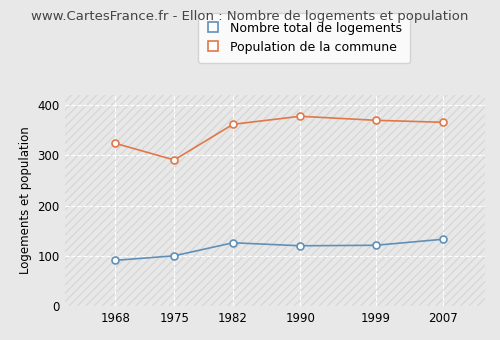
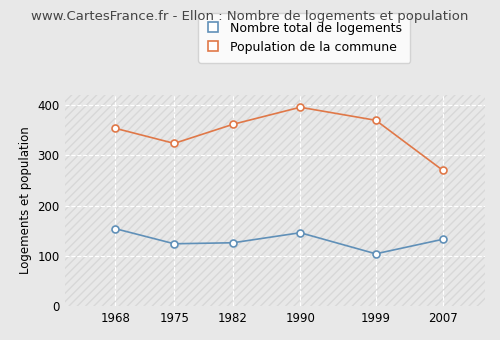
Nombre total de logements/1968: 91 -> 154
Population de la commune/1968: 324 -> 354
Nombre total de logements/1975: 100 -> 124
Population de la commune/1975: 291 -> 324
Nombre total de logements/1990: 120 -> 146
Population de la commune/1990: 378 -> 396
Nombre total de logements/1999: 121 -> 104
Population de la commune/2007: 366 -> 270
